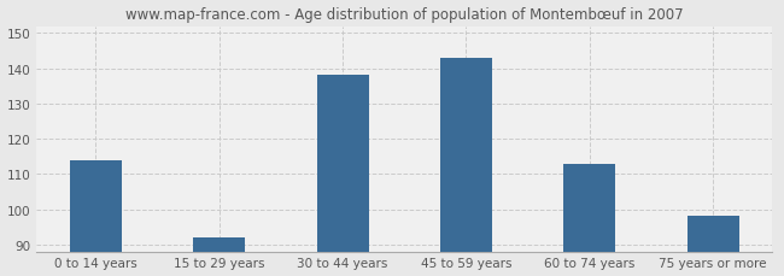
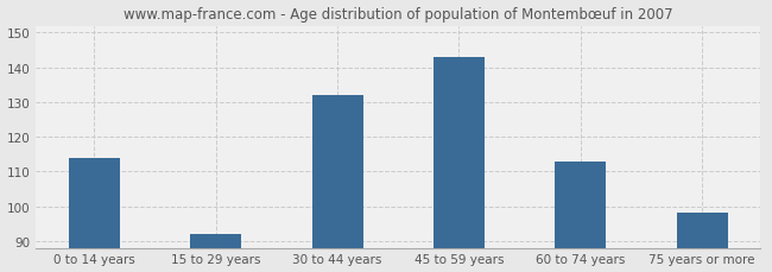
30 to 44 years: 138 -> 132
